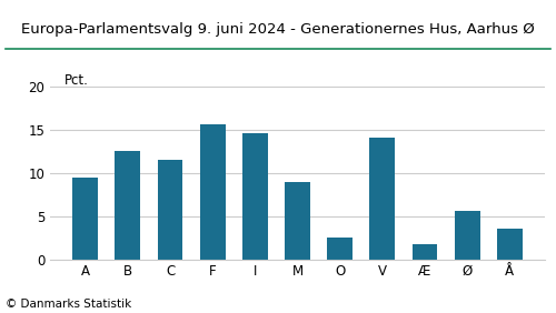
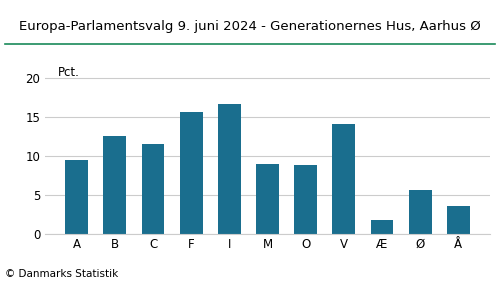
I: 14.6 -> 16.6
O: 2.6 -> 8.8
